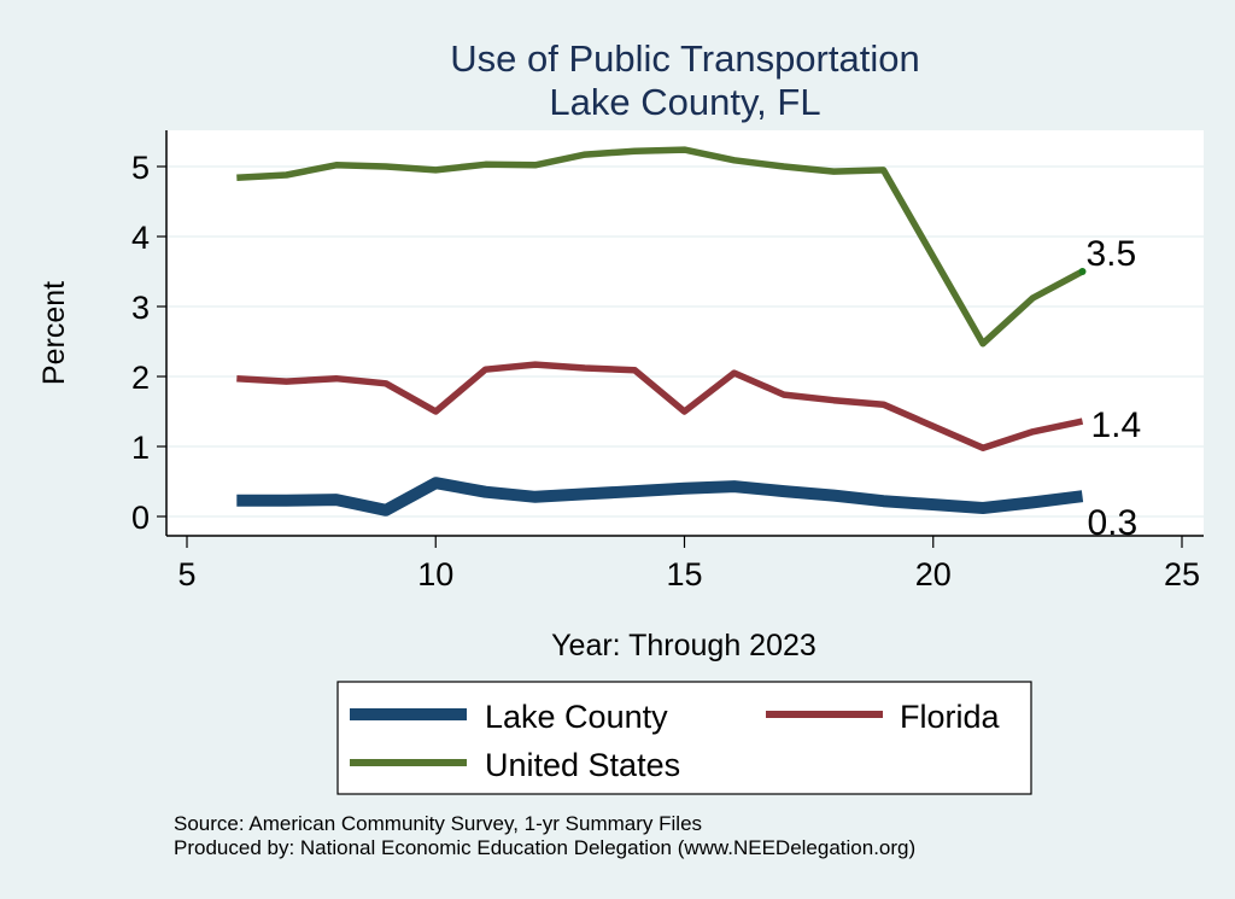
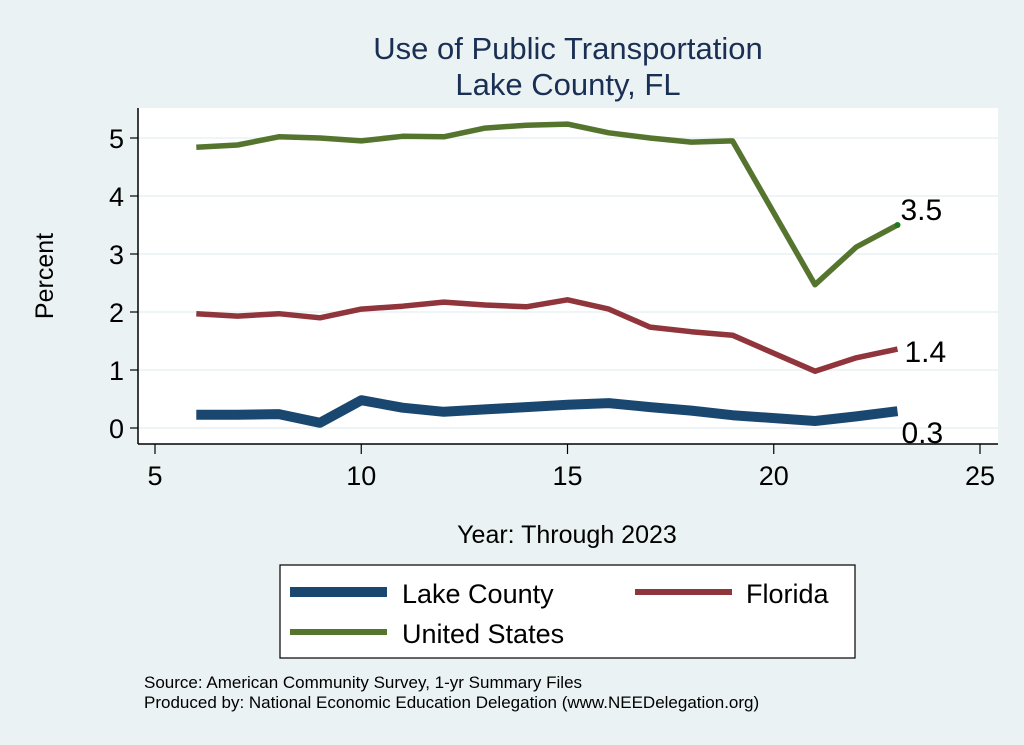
Florida/10: 1.5 -> 2.0
Florida/15: 1.5 -> 2.2
